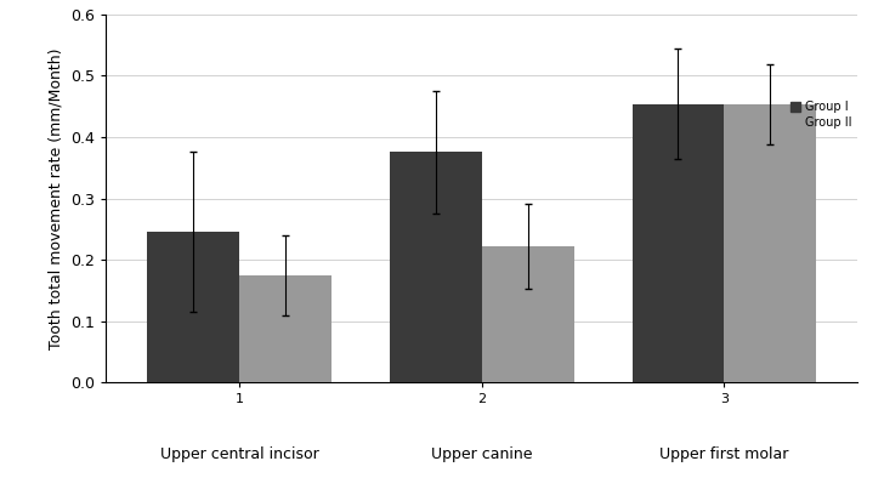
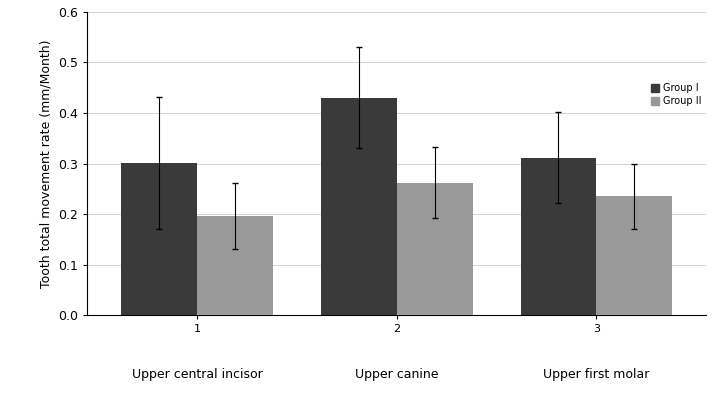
Group I/1: 0.246 -> 0.301
Group II/1: 0.174 -> 0.196
Group I/2: 0.376 -> 0.430
Group II/2: 0.222 -> 0.262
Group I/3: 0.454 -> 0.311
Group II/3: 0.454 -> 0.235
